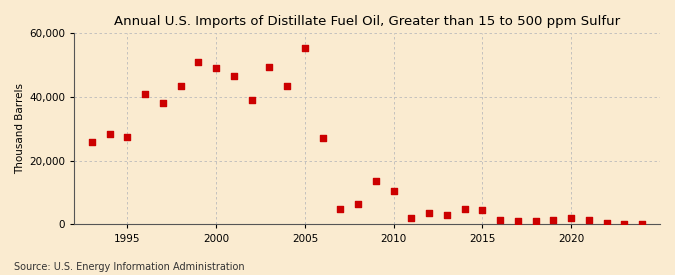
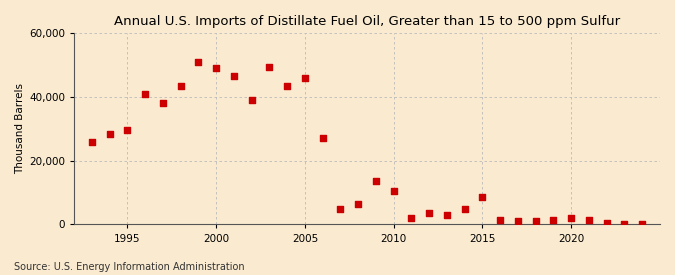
1995: 27,500 -> 29,500
2005: 55,500 -> 46,000
2015: 4,500 -> 8,500
